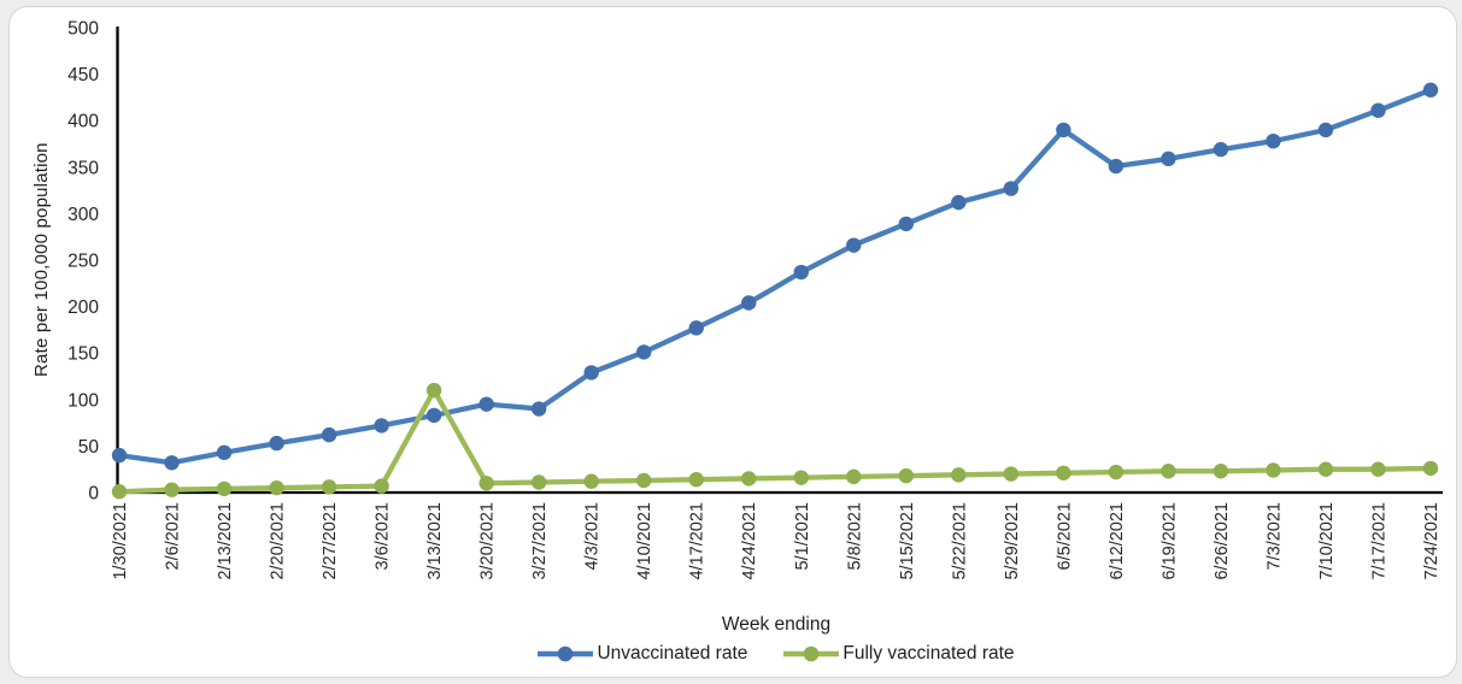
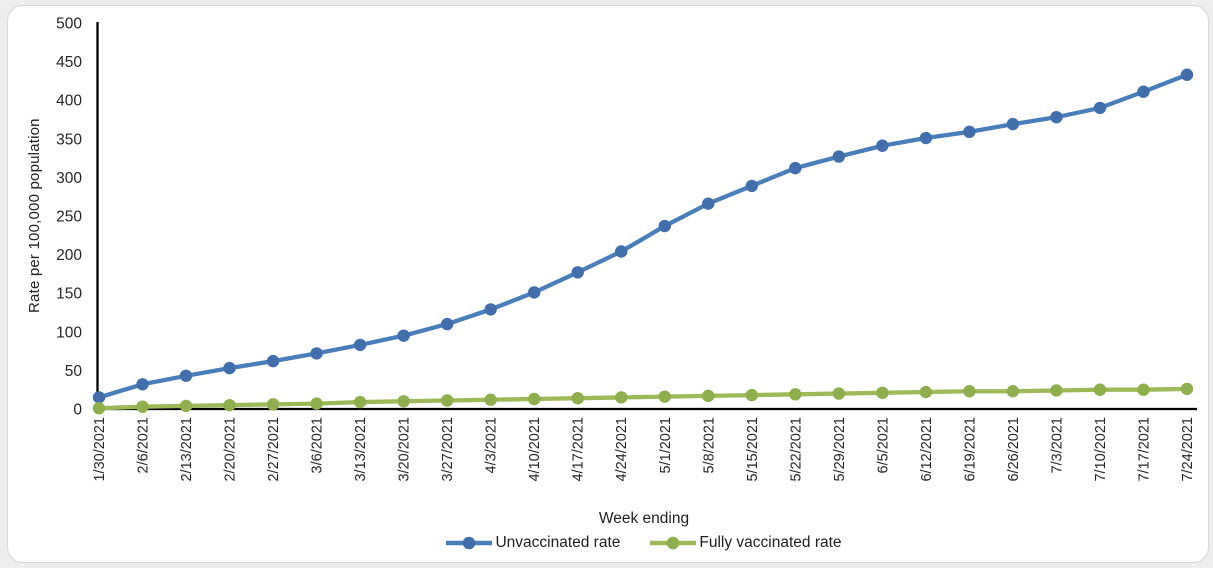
Unvaccinated rate/1/30/2021: 40 -> 20
Fully vaccinated rate/3/13/2021: 110 -> 10
Unvaccinated rate/3/27/2021: 90 -> 110
Unvaccinated rate/6/5/2021: 390 -> 340
